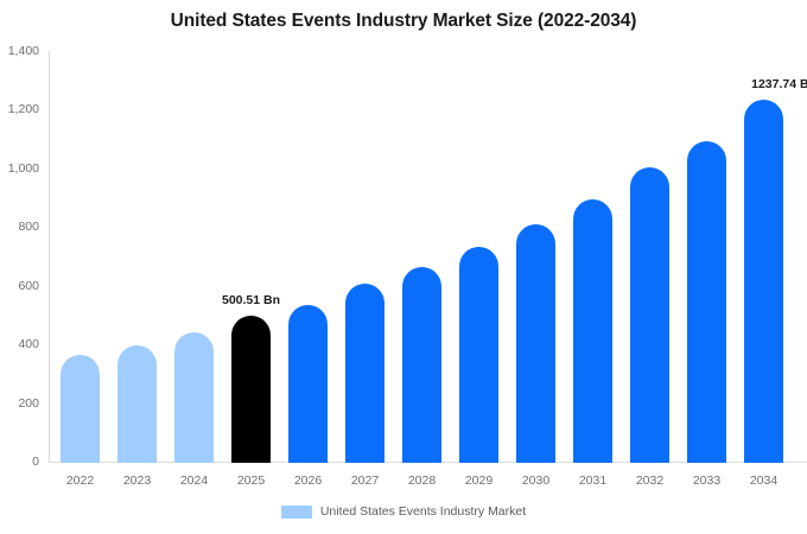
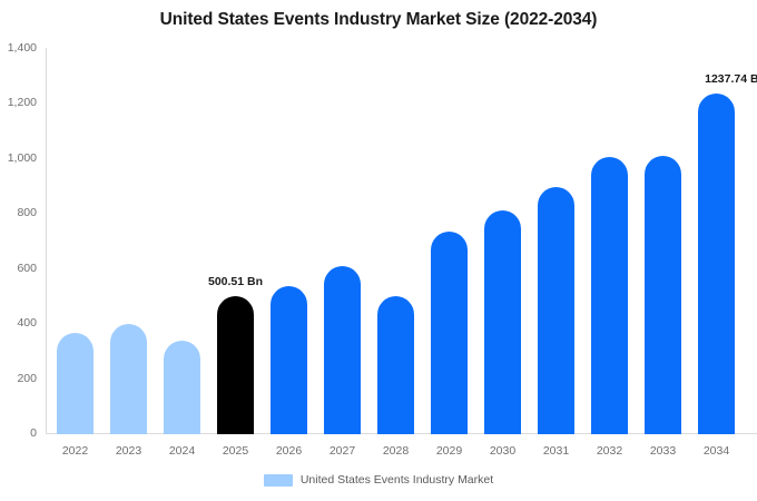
2024: 450 -> 340
2028: 670 -> 500
2033: 1100 -> 1010
